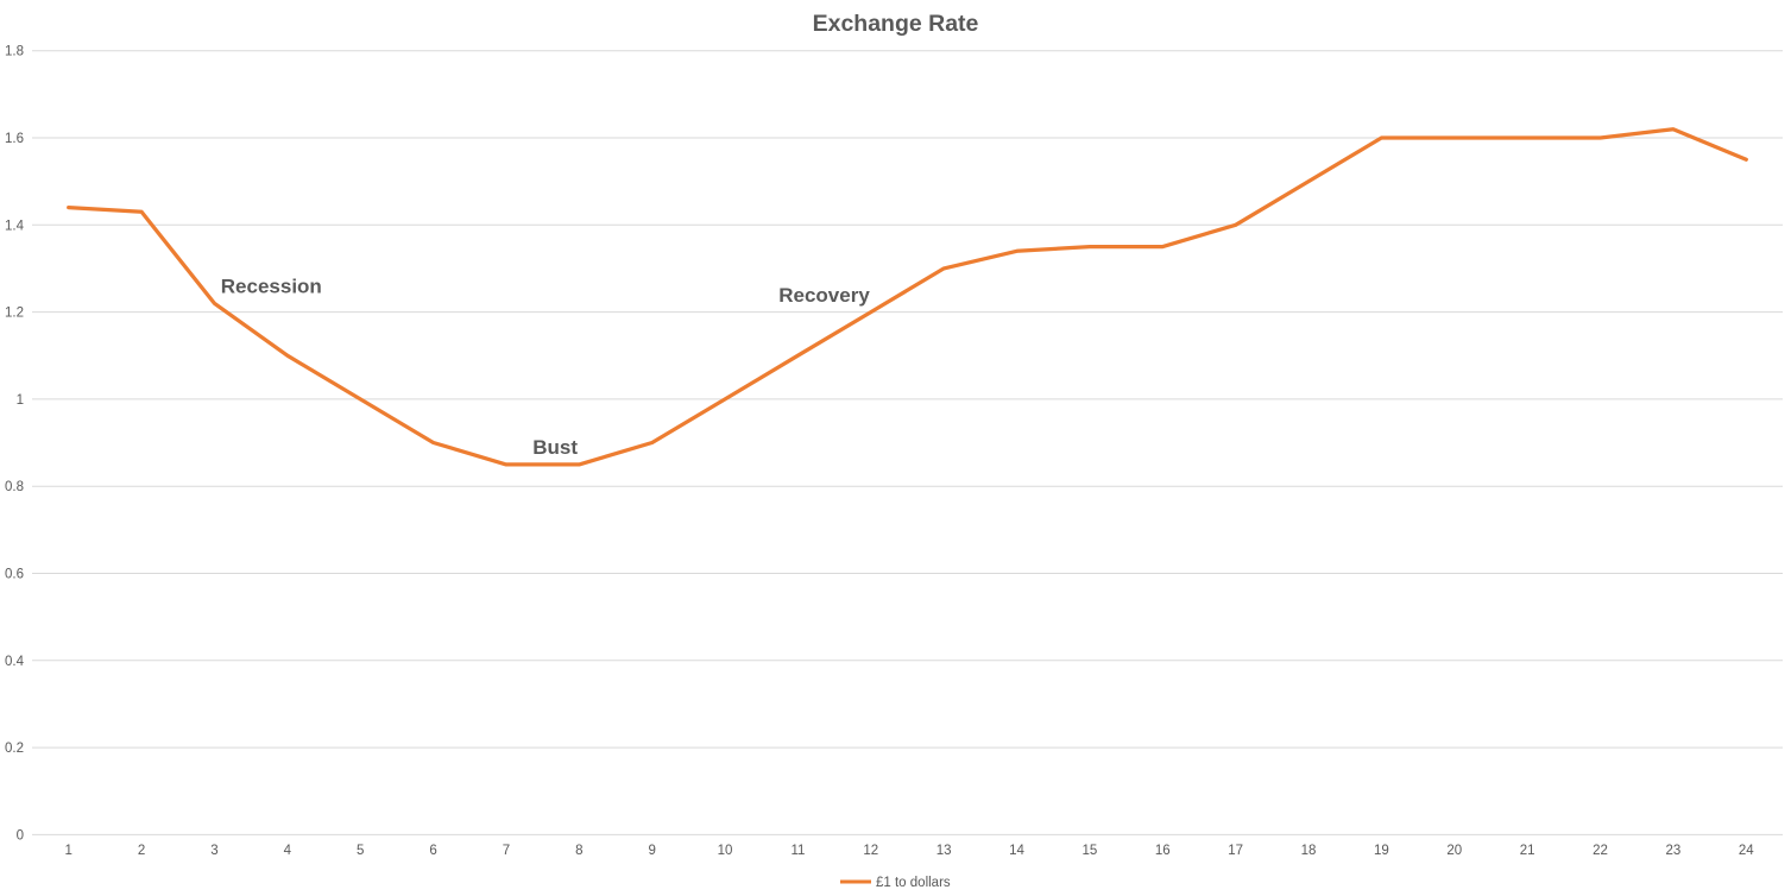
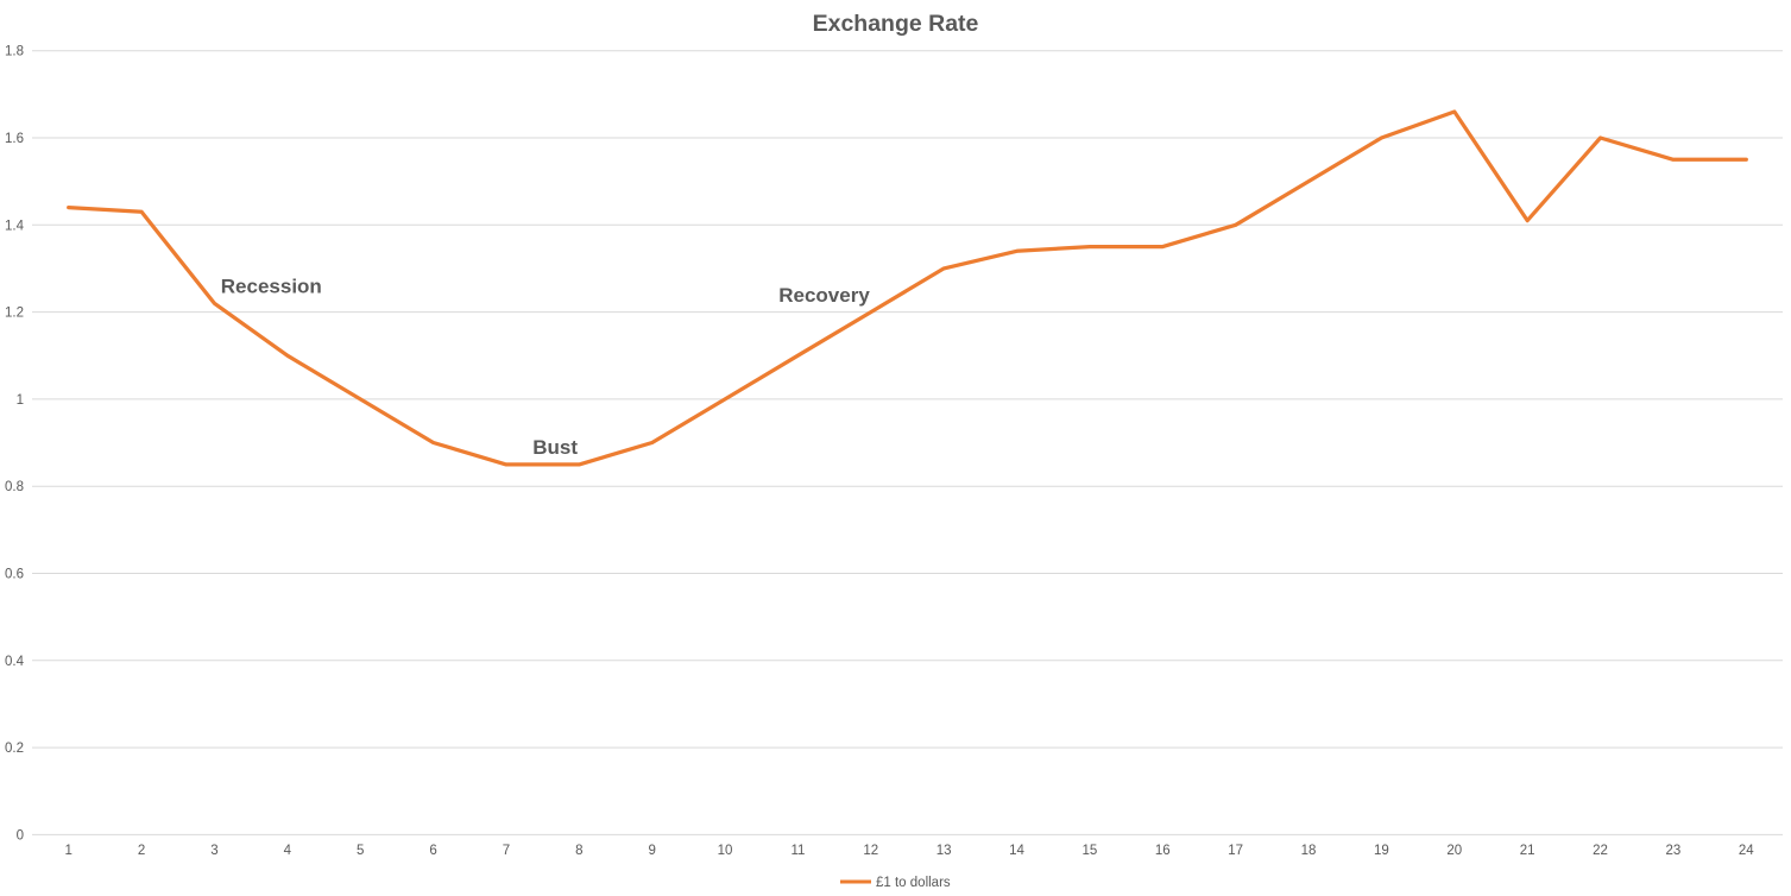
20: 1.60 -> 1.66
21: 1.60 -> 1.41
23: 1.62 -> 1.55
